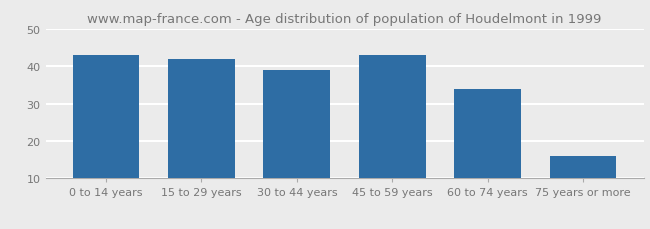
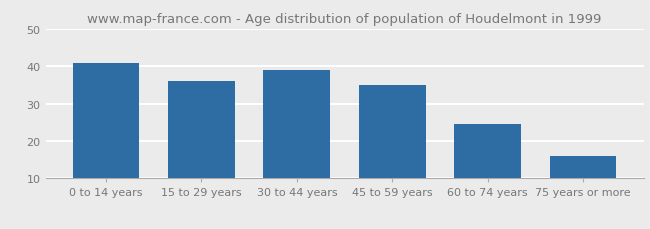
0 to 14 years: 43.0 -> 41.0
15 to 29 years: 42.0 -> 36.0
45 to 59 years: 43.0 -> 35.0
60 to 74 years: 34.0 -> 24.5
